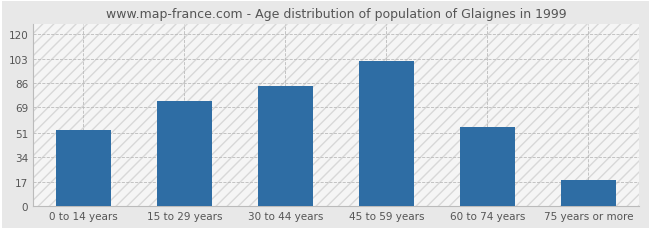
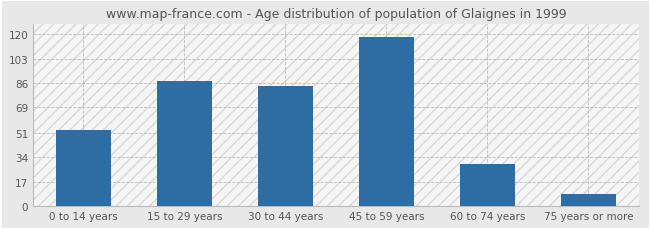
15 to 29 years: 73 -> 87
45 to 59 years: 101 -> 118
60 to 74 years: 55 -> 29
75 years or more: 18 -> 8
